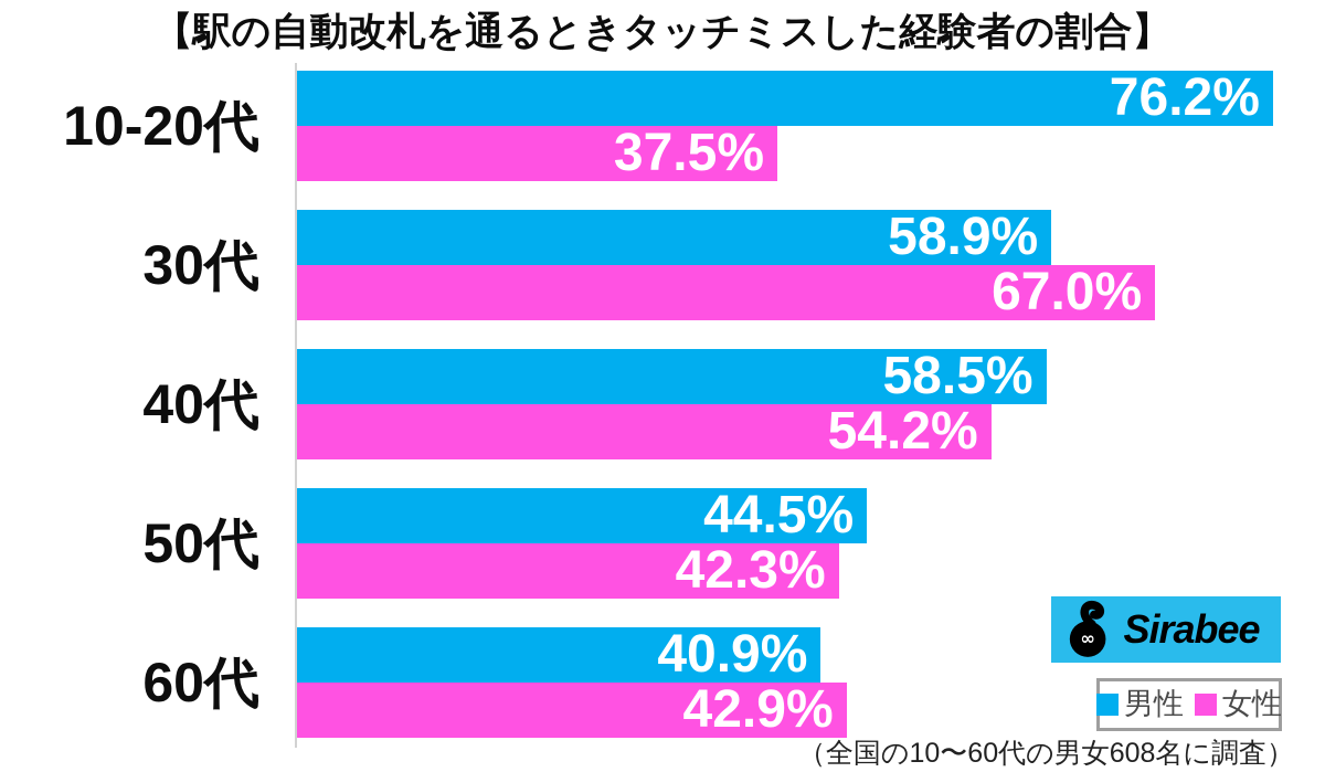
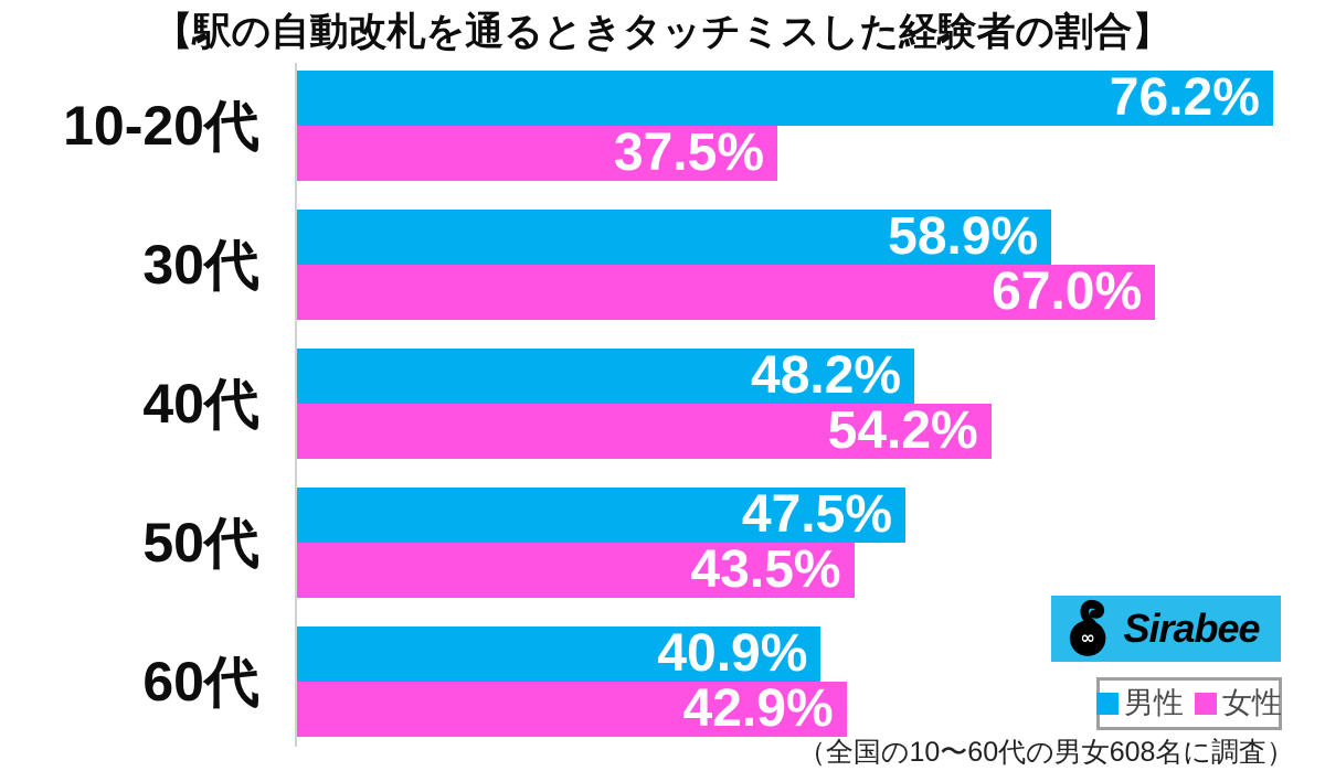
男性/40代: 58.5% -> 48.2%
男性/50代: 44.5% -> 47.5%
女性/50代: 42.3% -> 43.5%
